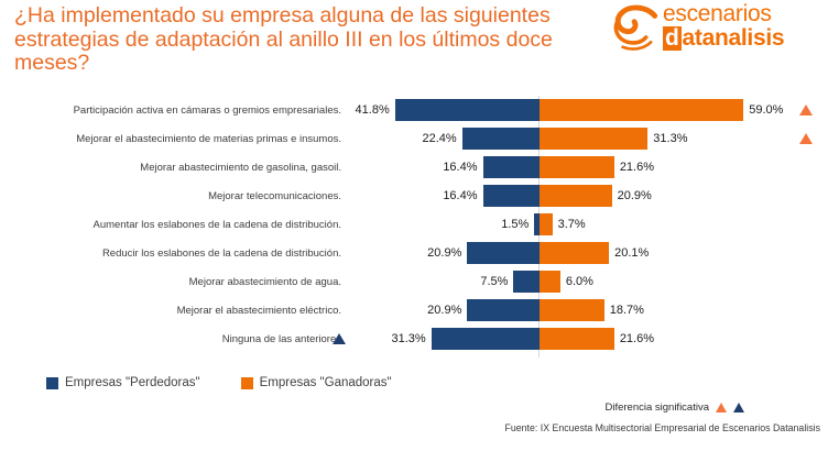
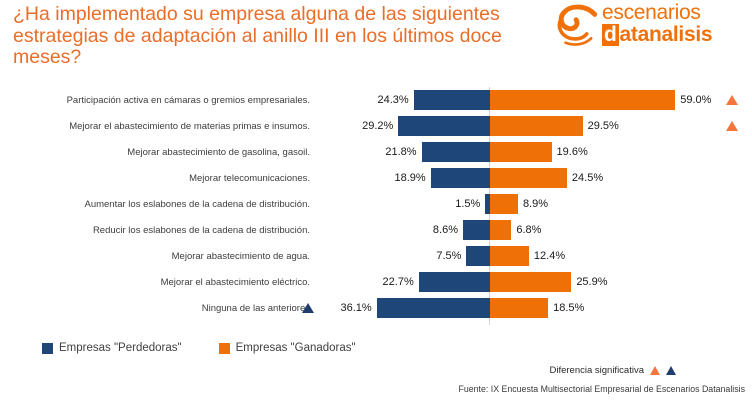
Empresas "Perdedoras"/Participación activa en cámaras o gremios empresariales.: 41.8% -> 24.3%
Empresas "Perdedoras"/Mejorar el abastecimiento de materias primas e insumos.: 22.4% -> 29.2%
Empresas "Ganadoras"/Mejorar el abastecimiento de materias primas e insumos.: 31.3% -> 29.5%
Empresas "Perdedoras"/Mejorar abastecimiento de gasolina, gasoil.: 16.4% -> 21.8%
Empresas "Ganadoras"/Mejorar abastecimiento de gasolina, gasoil.: 21.6% -> 19.6%
Empresas "Perdedoras"/Mejorar telecomunicaciones.: 16.4% -> 18.9%
Empresas "Ganadoras"/Mejorar telecomunicaciones.: 20.9% -> 24.5%
Empresas "Ganadoras"/Aumentar los eslabones de la cadena de distribución.: 3.7% -> 8.9%
Empresas "Perdedoras"/Reducir los eslabones de la cadena de distribución.: 20.9% -> 8.6%
Empresas "Ganadoras"/Reducir los eslabones de la cadena de distribución.: 20.1% -> 6.8%
Empresas "Ganadoras"/Mejorar abastecimiento de agua.: 6.0% -> 12.4%
Empresas "Perdedoras"/Mejorar el abastecimiento eléctrico.: 20.9% -> 22.7%
Empresas "Ganadoras"/Mejorar el abastecimiento eléctrico.: 18.7% -> 25.9%
Empresas "Perdedoras"/Ninguna de las anteriores: 31.3% -> 36.1%
Empresas "Ganadoras"/Ninguna de las anteriores: 21.6% -> 18.5%
